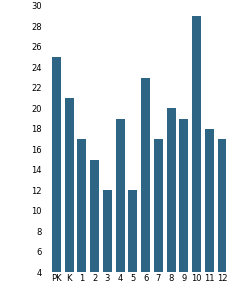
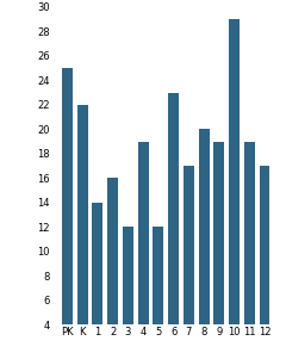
K: 21 -> 22
1: 17 -> 14
2: 15 -> 16
11: 18 -> 19
